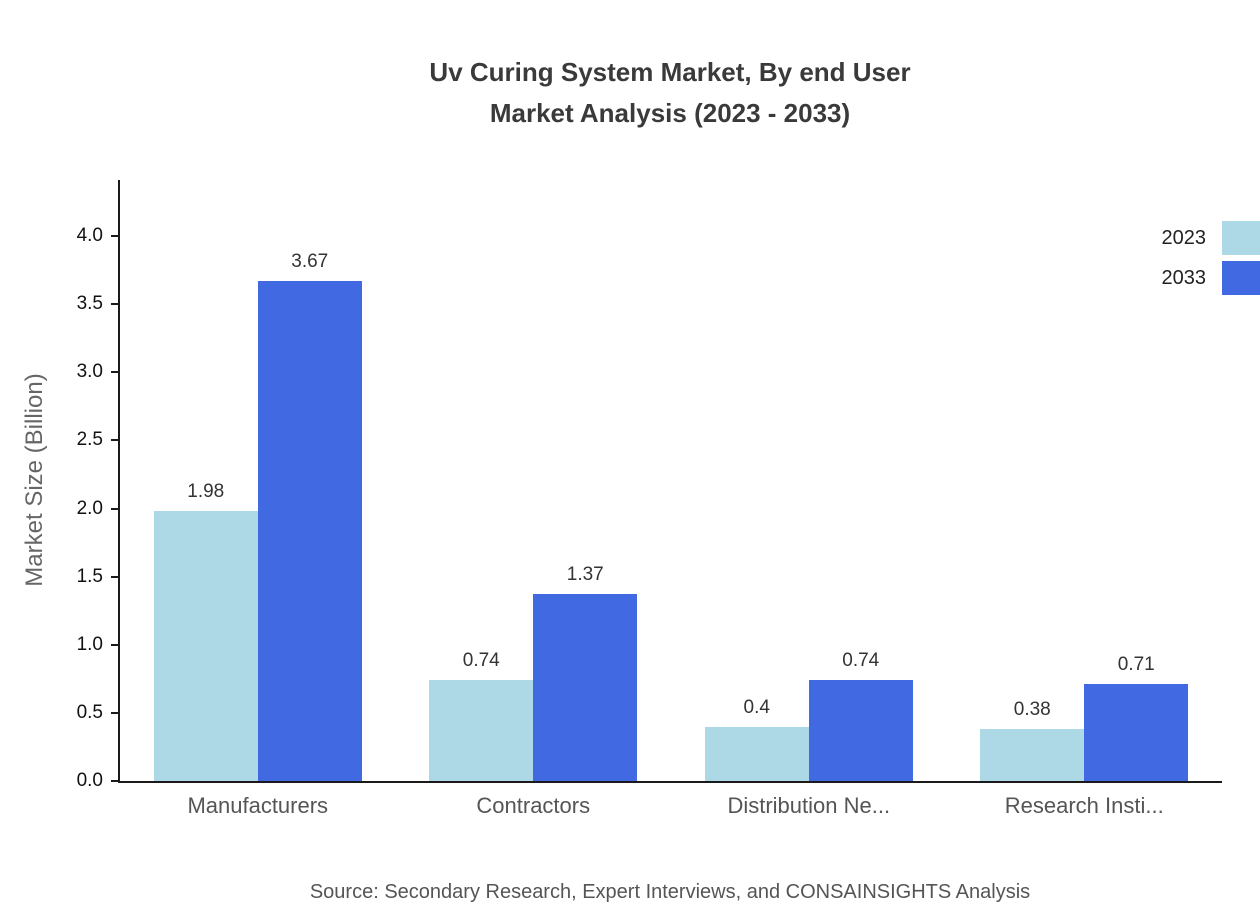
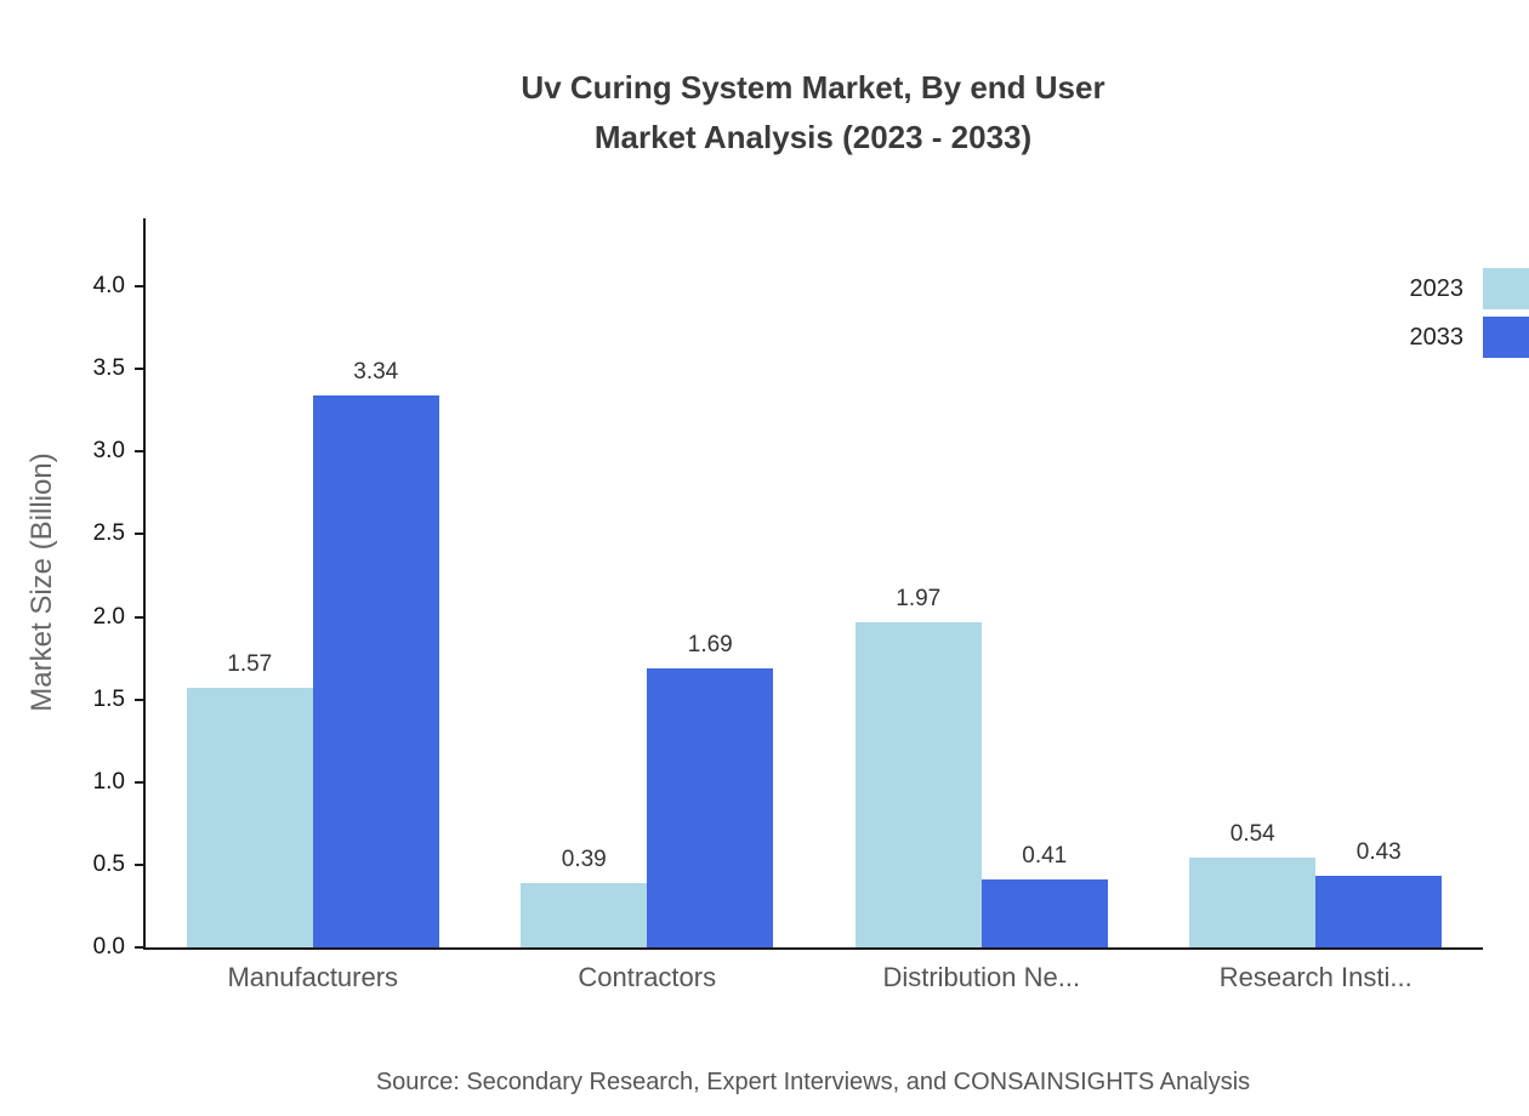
2023/Manufacturers: 1.98 -> 1.57
2033/Manufacturers: 3.67 -> 3.34
2023/Contractors: 0.74 -> 0.39
2033/Contractors: 1.37 -> 1.69
2023/Distribution Ne...: 0.4 -> 1.97
2033/Distribution Ne...: 0.74 -> 0.41
2023/Research Insti...: 0.38 -> 0.54
2033/Research Insti...: 0.71 -> 0.43
